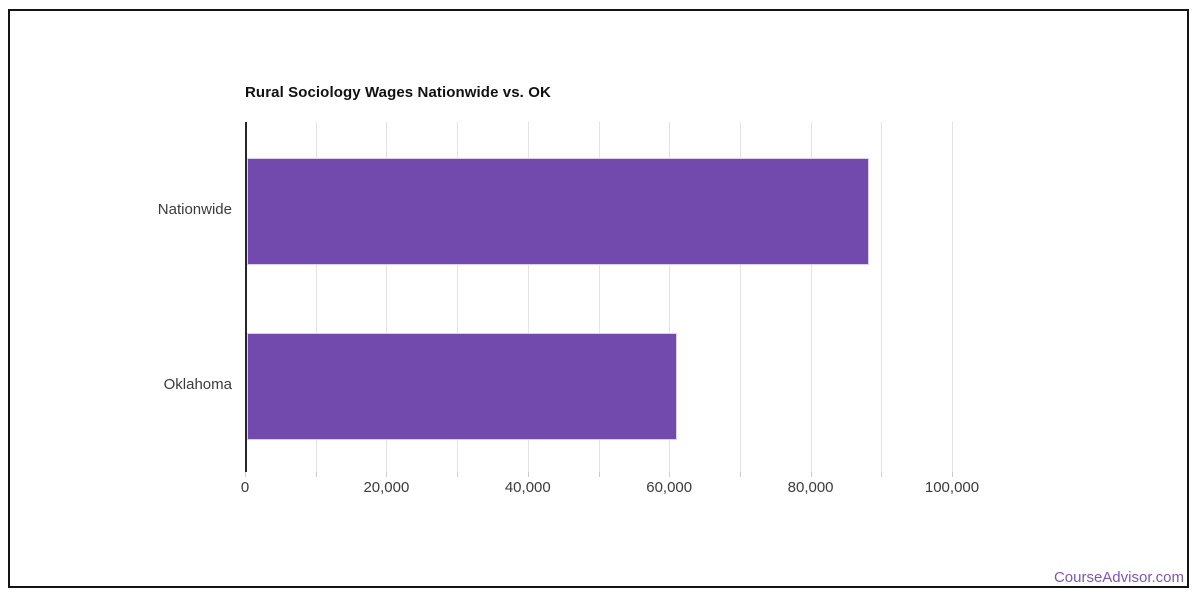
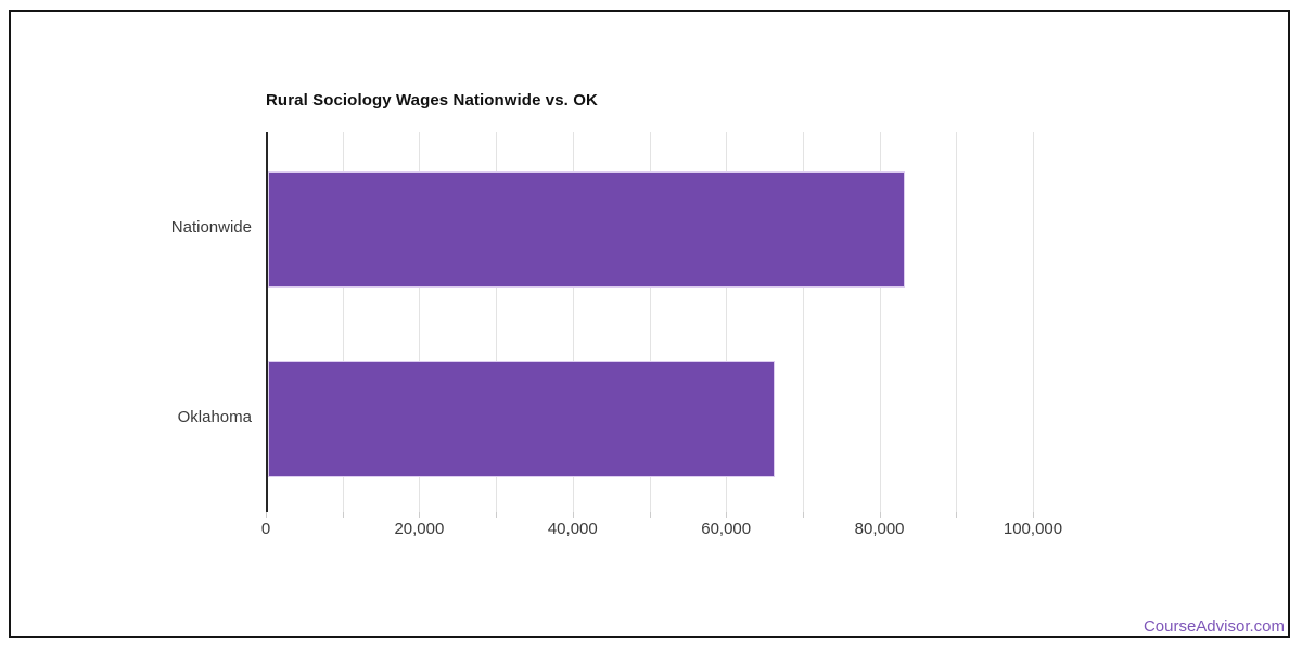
Nationwide: 88000 -> 83000
Oklahoma: 61000 -> 66000
